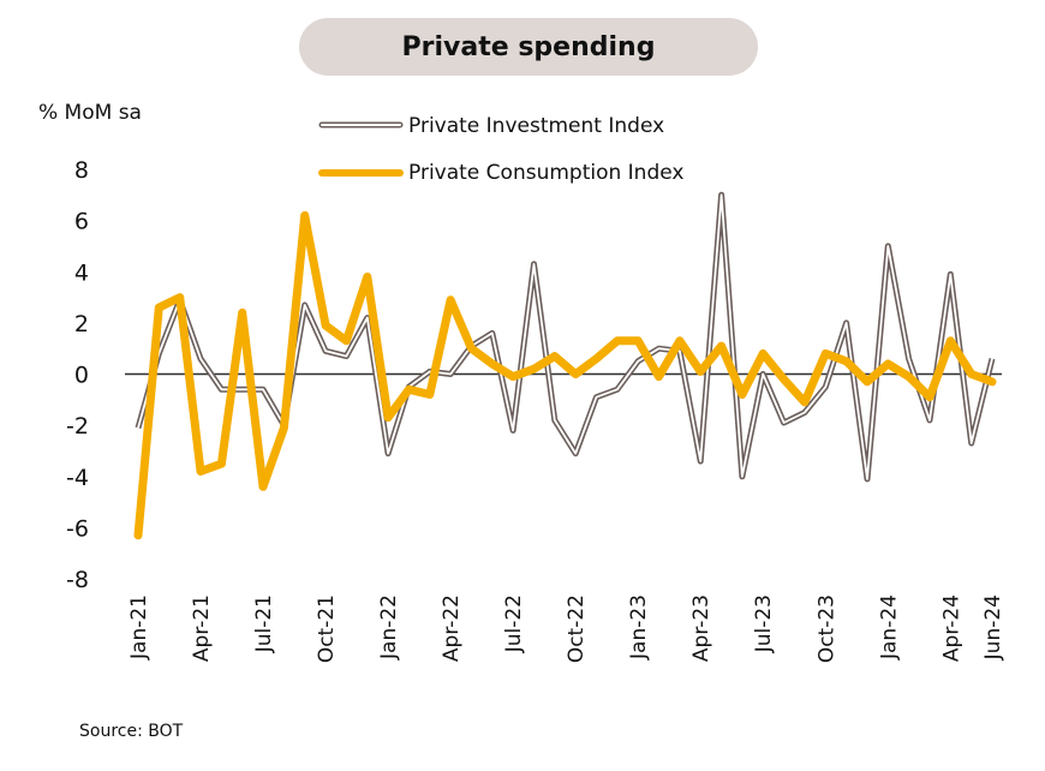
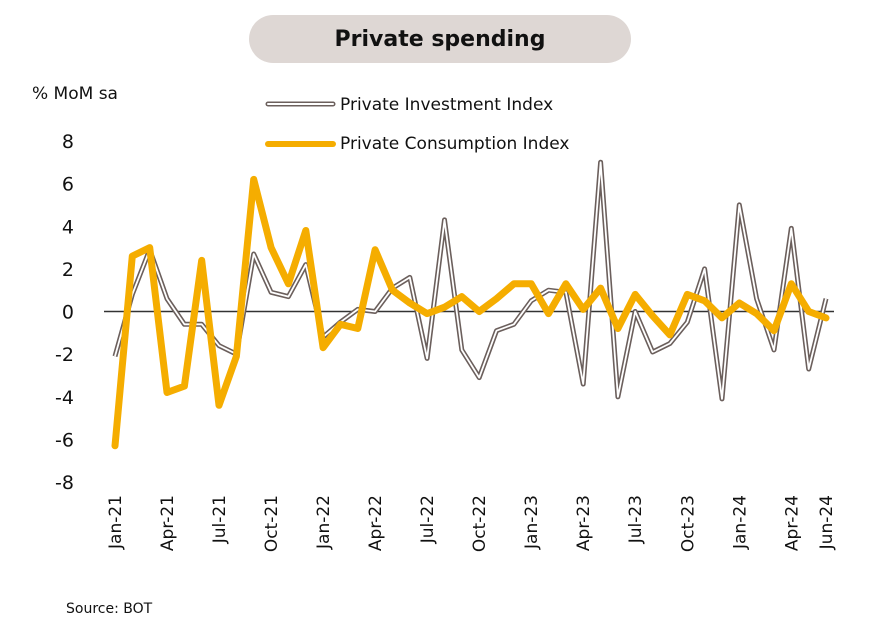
Private Investment Index/Jul-21: -0.6 -> -1.6
Private Consumption Index/Oct-21: 1.9 -> 3.0
Private Investment Index/Jan-22: -3.1 -> -1.2
